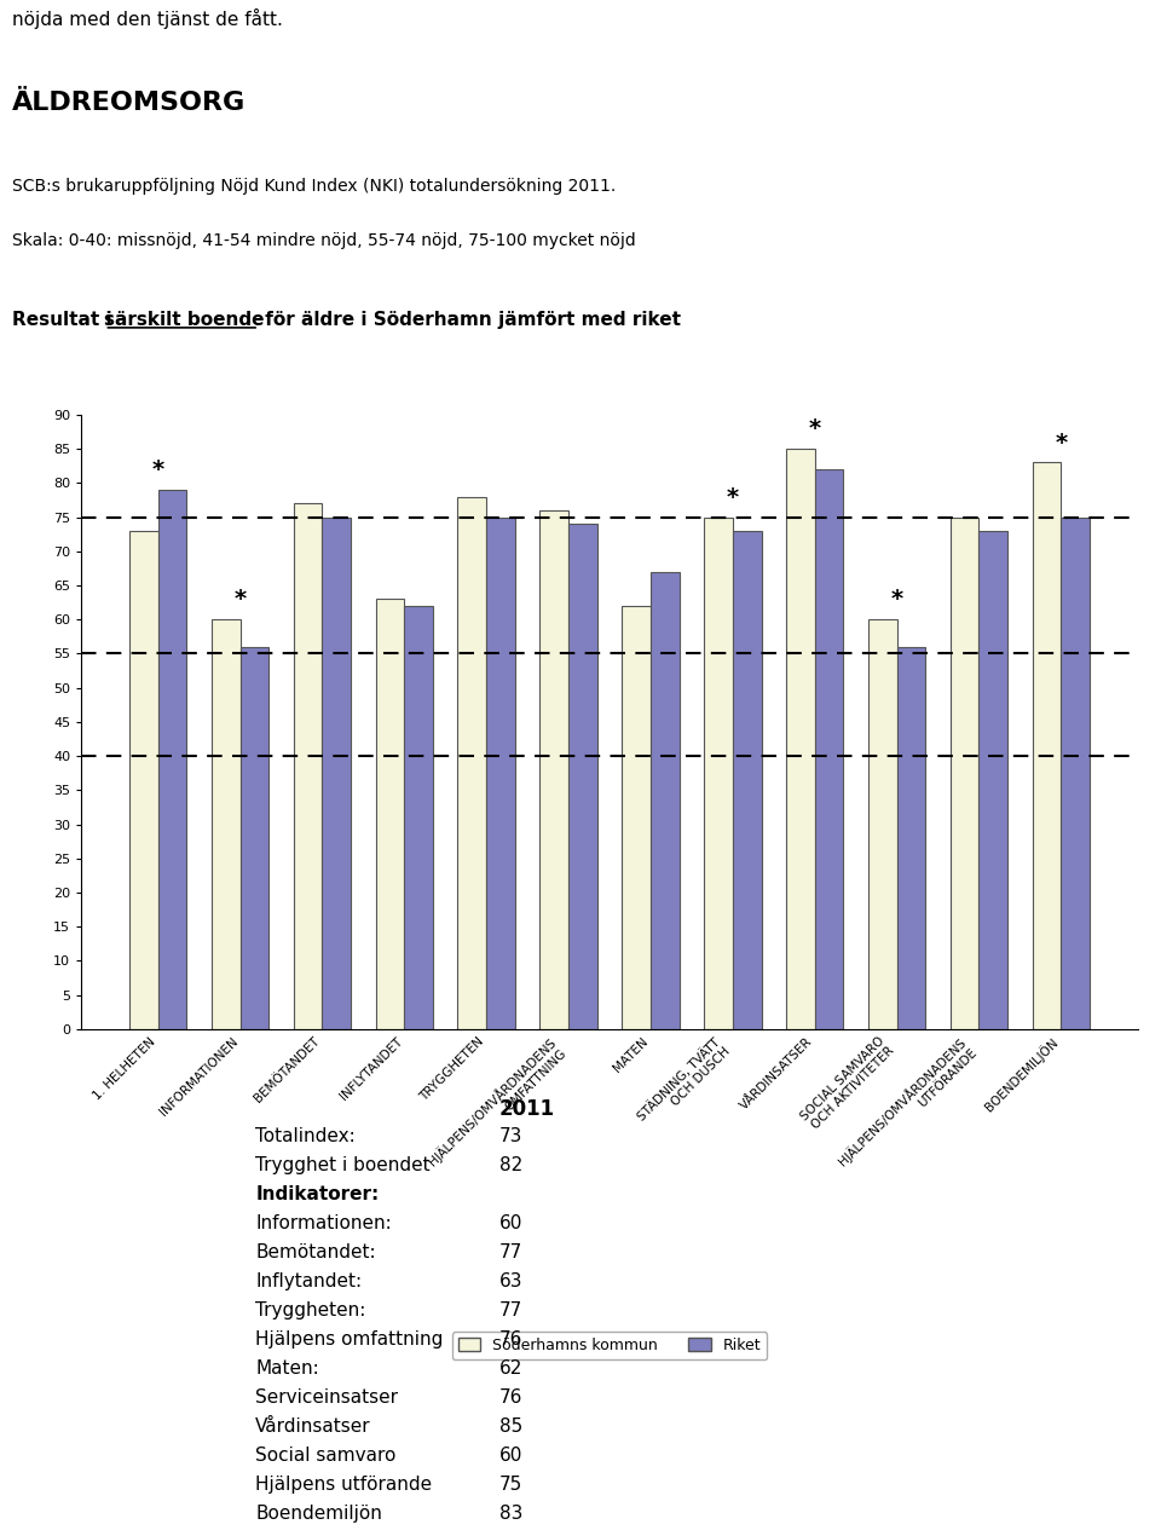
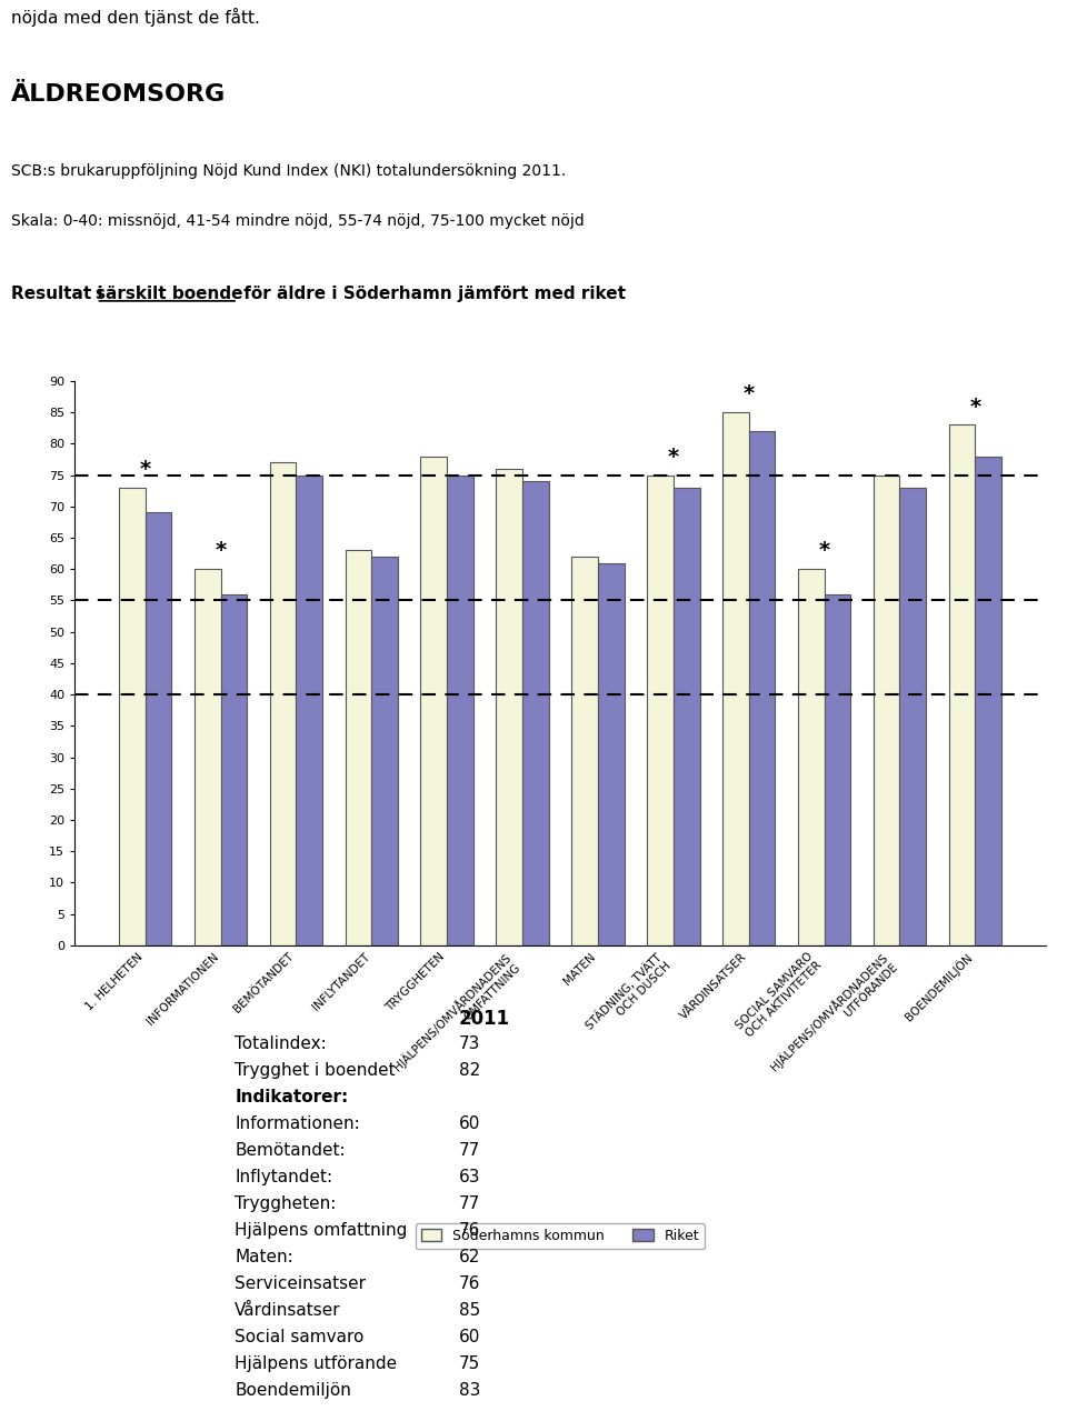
Riket/1. HELHETEN: 79 -> 69
Riket/MATEN: 67 -> 61
Riket/BOENDEMILJÖN: 75 -> 78
